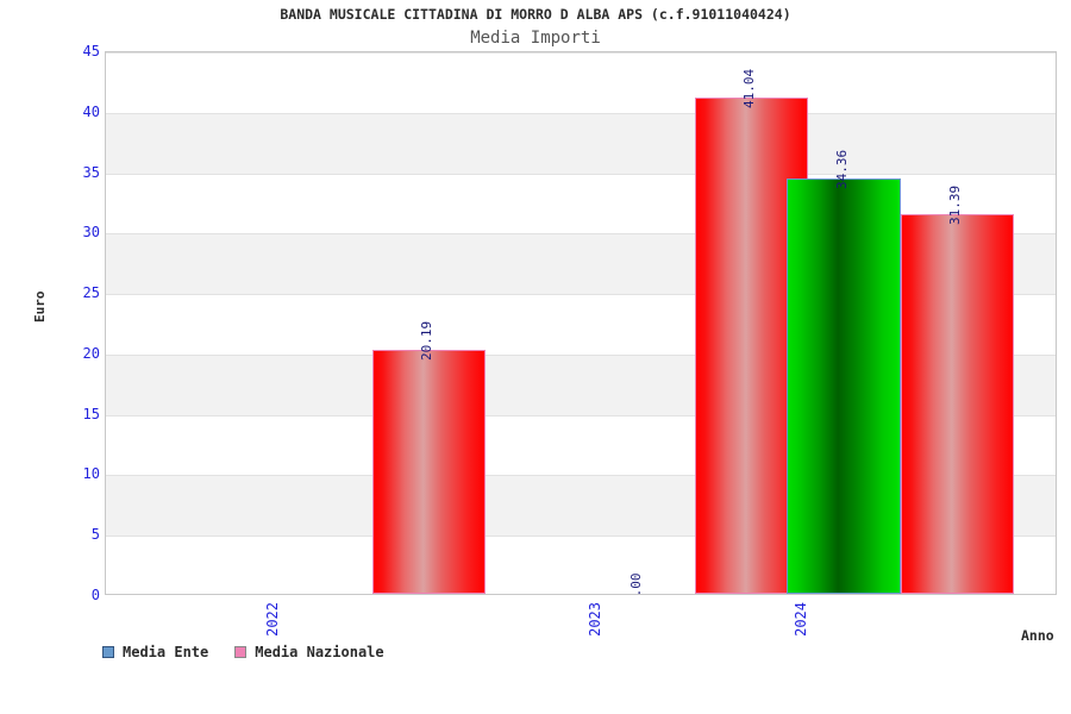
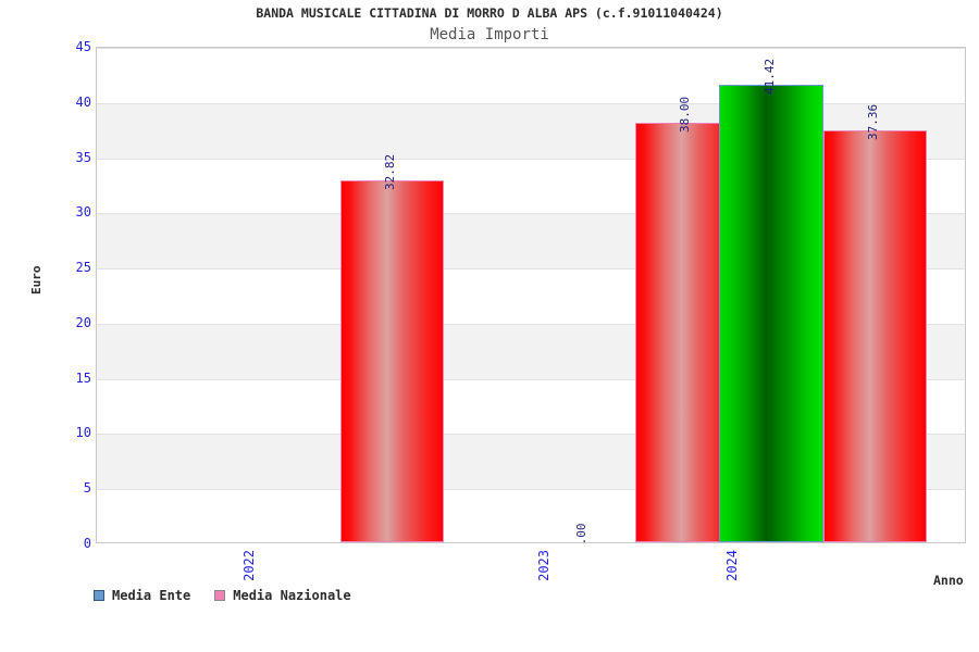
Media Nazionale/2022: 20.19 -> 32.82
Media Nazionale/2023: 41.04 -> 38.00
Media Ente/2024: 34.36 -> 41.42
Media Nazionale/2024: 31.39 -> 37.36
